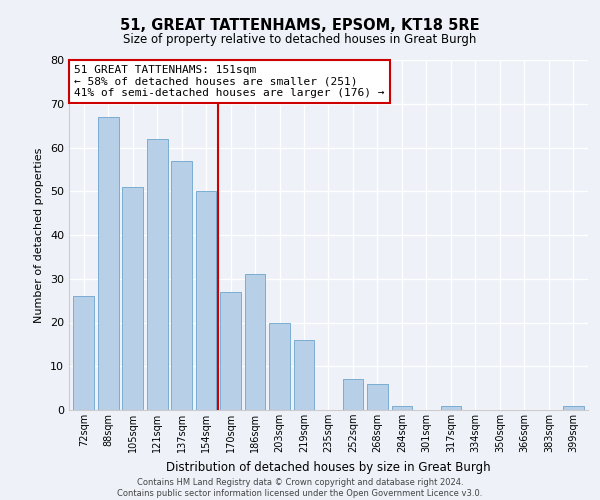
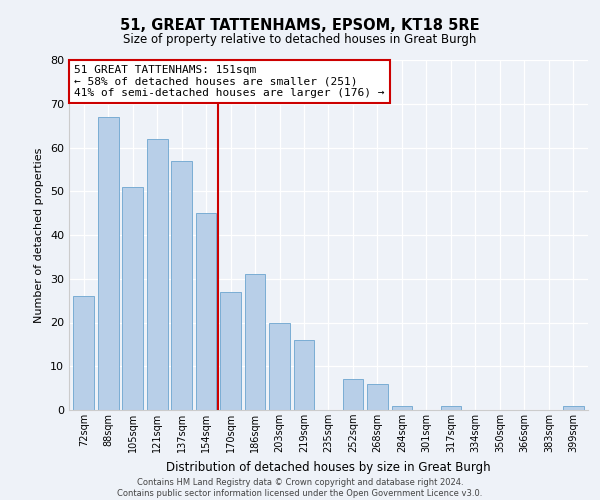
154sqm: 50 -> 45
